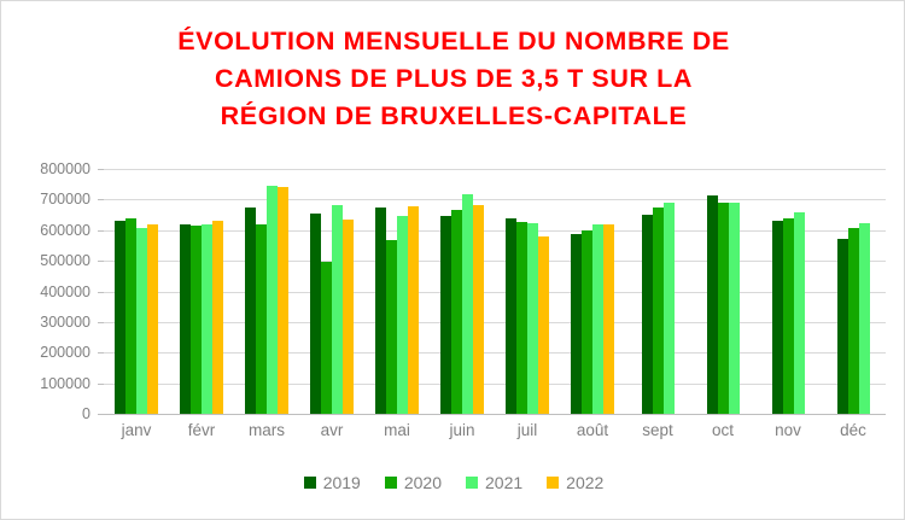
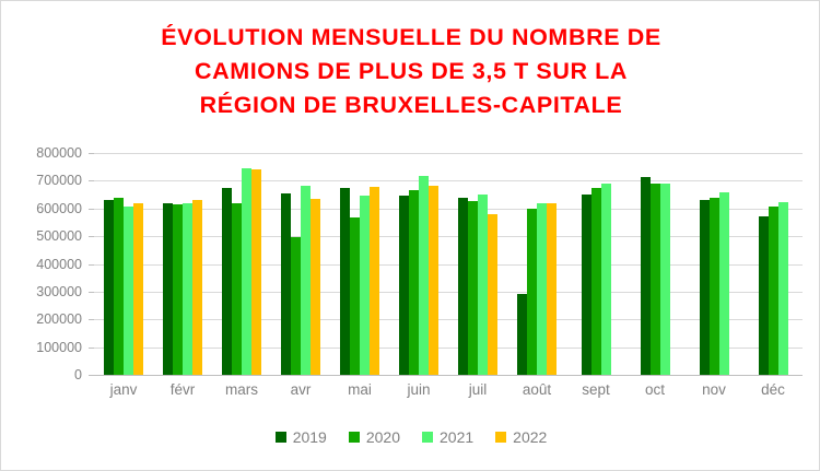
2021/juil: 620000 -> 650000
2019/août: 590000 -> 290000
